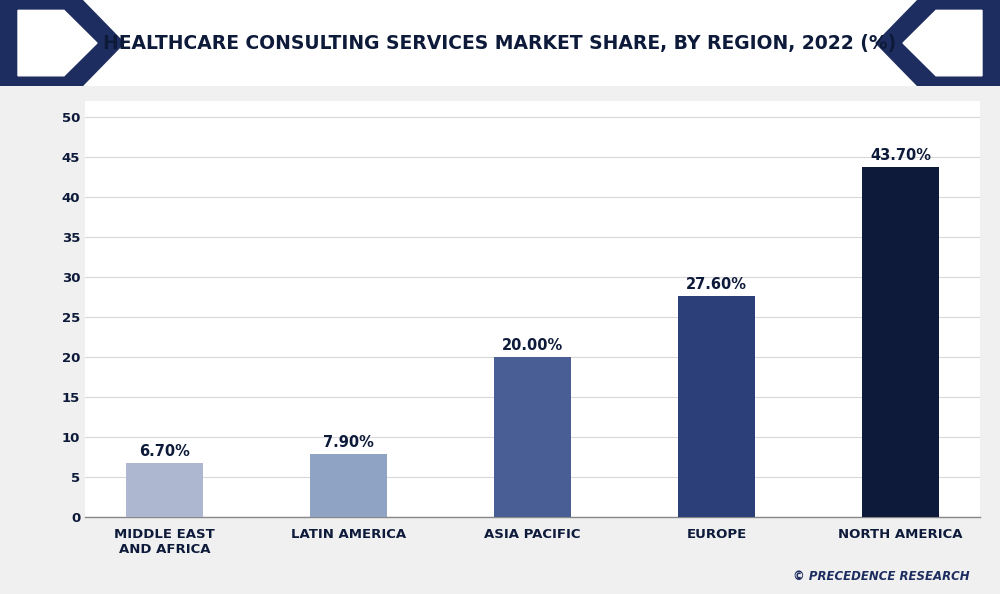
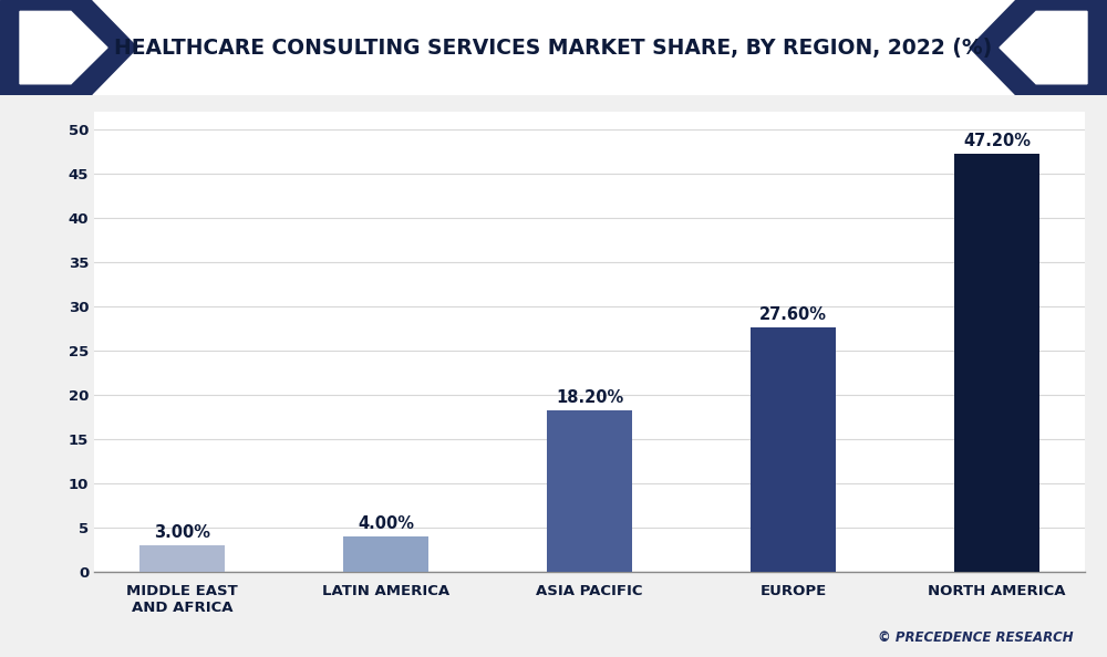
MIDDLE EAST AND AFRICA: 6.70% -> 3.00%
LATIN AMERICA: 7.90% -> 4.00%
ASIA PACIFIC: 20.00% -> 18.20%
NORTH AMERICA: 43.70% -> 47.20%
